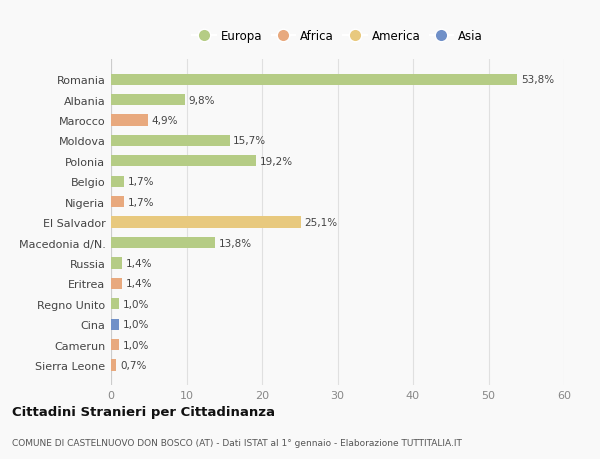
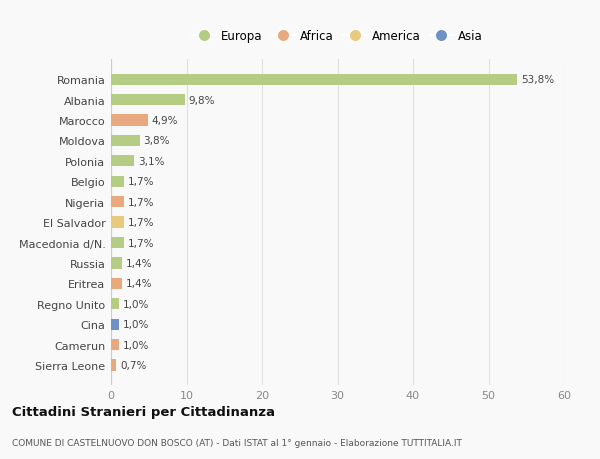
Moldova: 15,7% -> 3,8%
Polonia: 19,2% -> 3,1%
El Salvador: 25,1% -> 1,7%
Macedonia d/N.: 13,8% -> 1,7%
